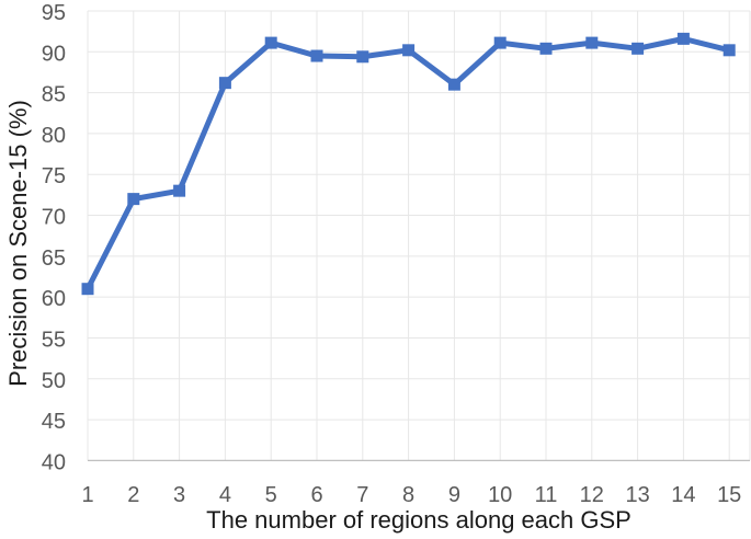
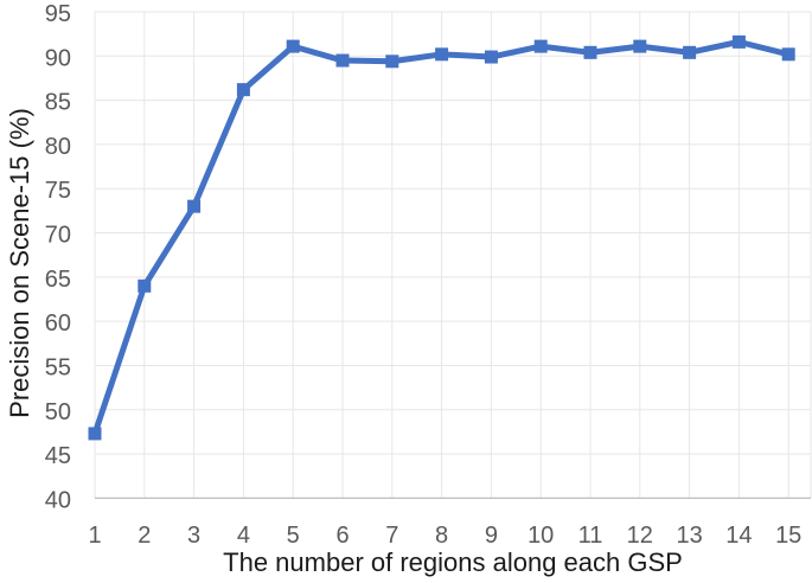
1: 61 -> 47
2: 72 -> 64
9: 86 -> 90
